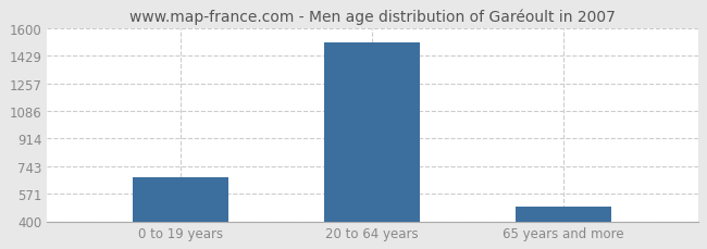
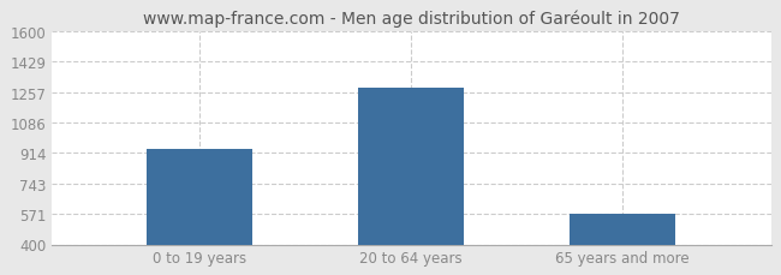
0 to 19 years: 680 -> 940
20 to 64 years: 1510 -> 1280
65 years and more: 490 -> 570
